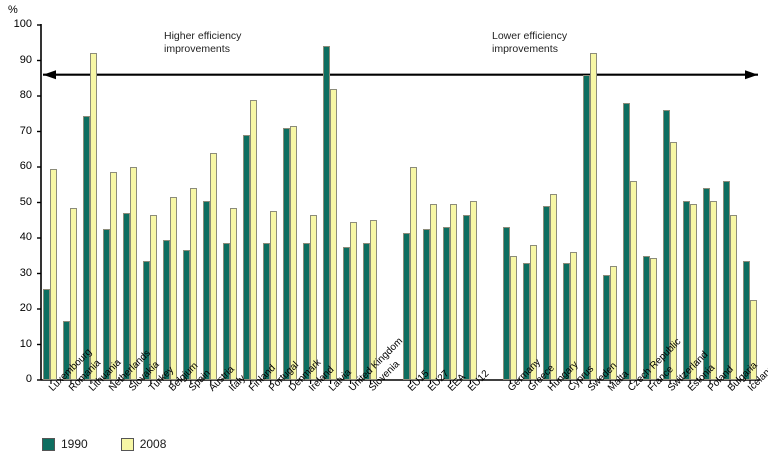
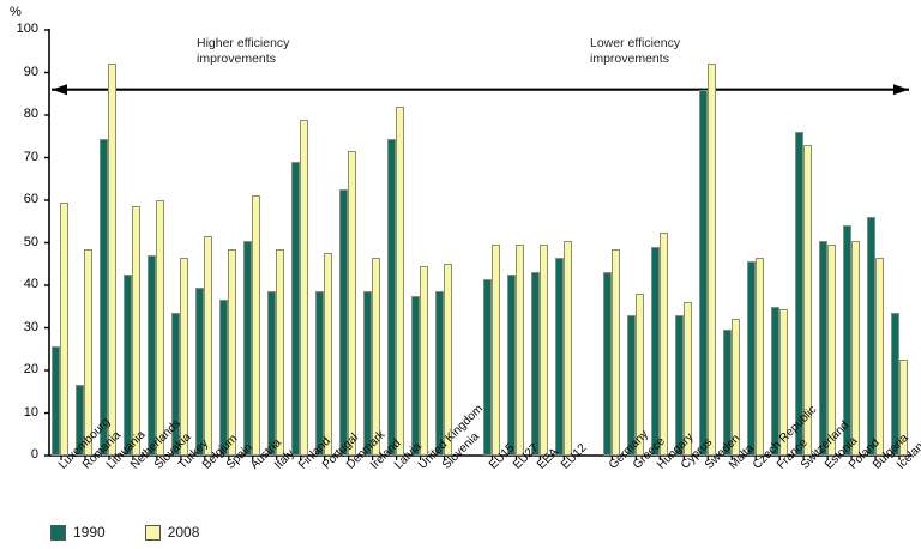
2008/Spain: 54 -> 48
2008/Austria: 64 -> 61
1990/Denmark: 71 -> 62
1990/Latvia: 94 -> 74
2008/EU15: 60 -> 50
2008/Germany: 35 -> 48
1990/Czech Republic: 78 -> 46
2008/Czech Republic: 56 -> 46
2008/Switzerland: 67 -> 73
